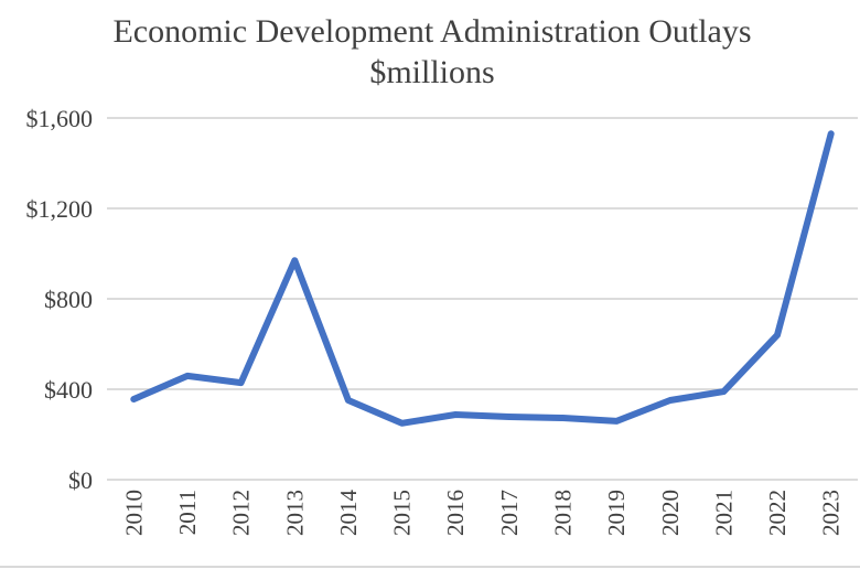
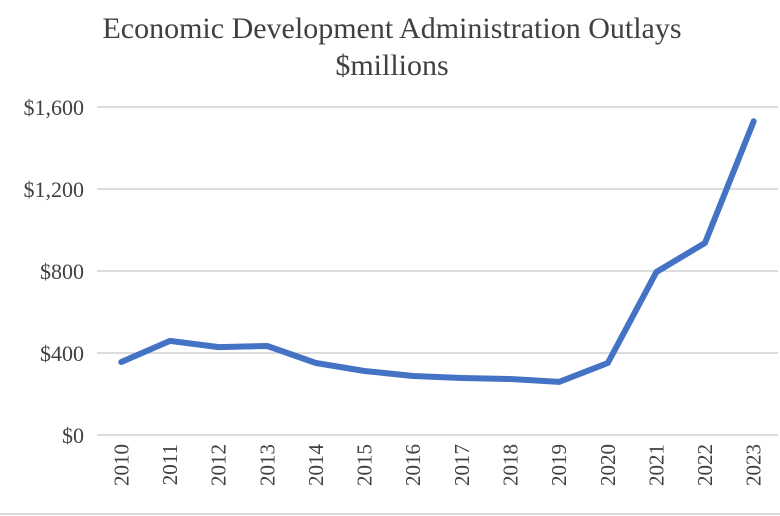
2013: $970 -> $430
2015: $250 -> $310
2021: $390 -> $800
2022: $640 -> $940
